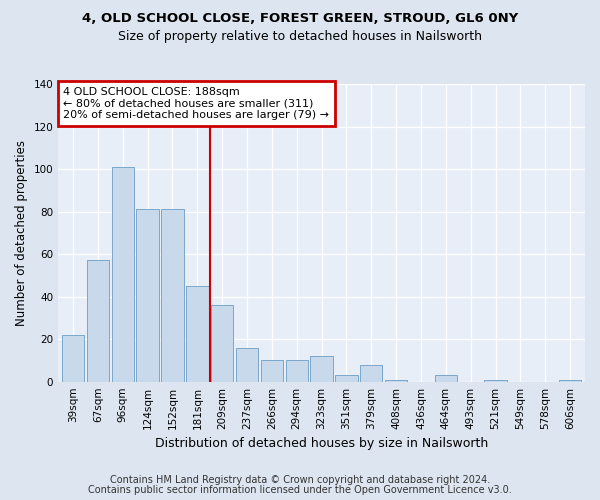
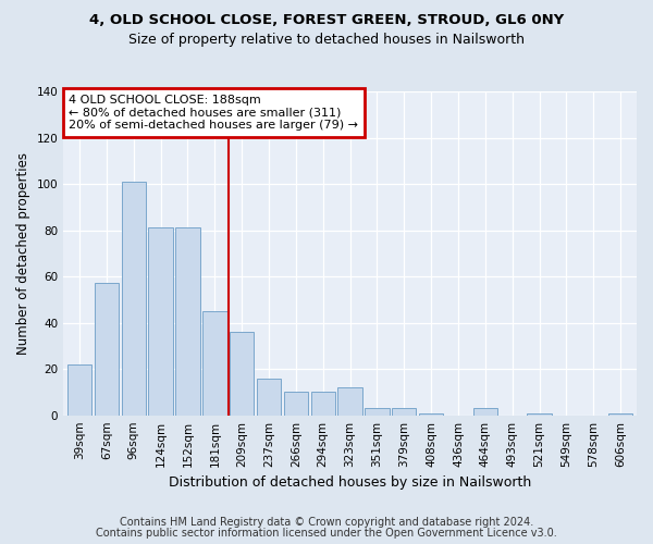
379sqm: 8 -> 3
